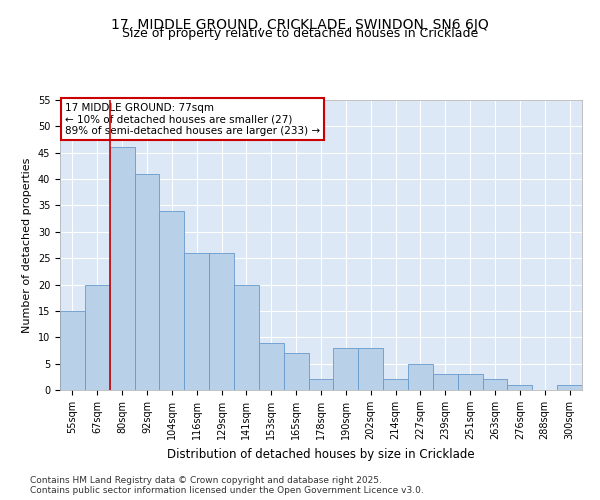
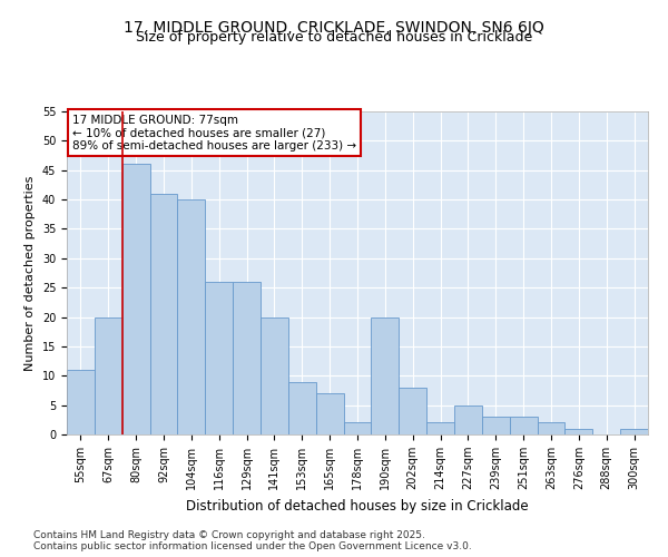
55sqm: 15 -> 11
104sqm: 34 -> 40
190sqm: 8 -> 20
